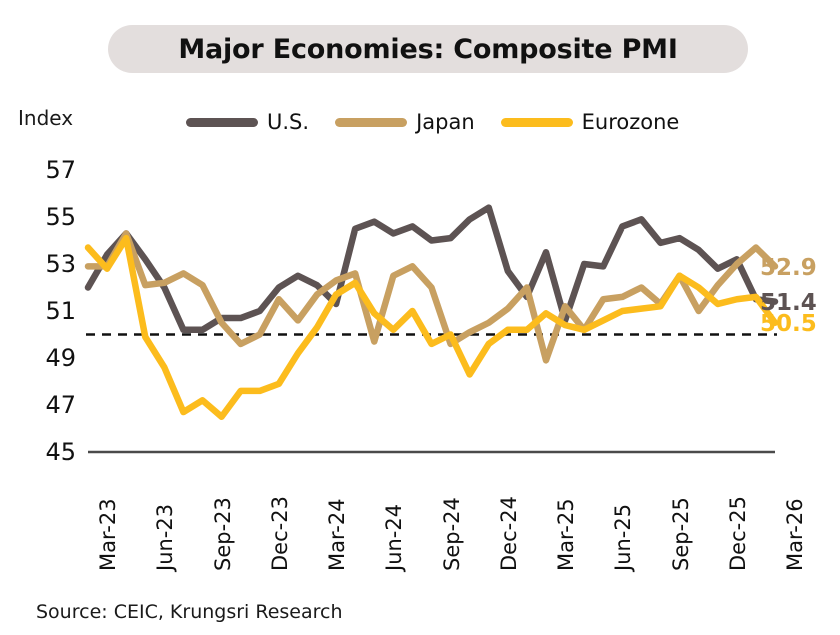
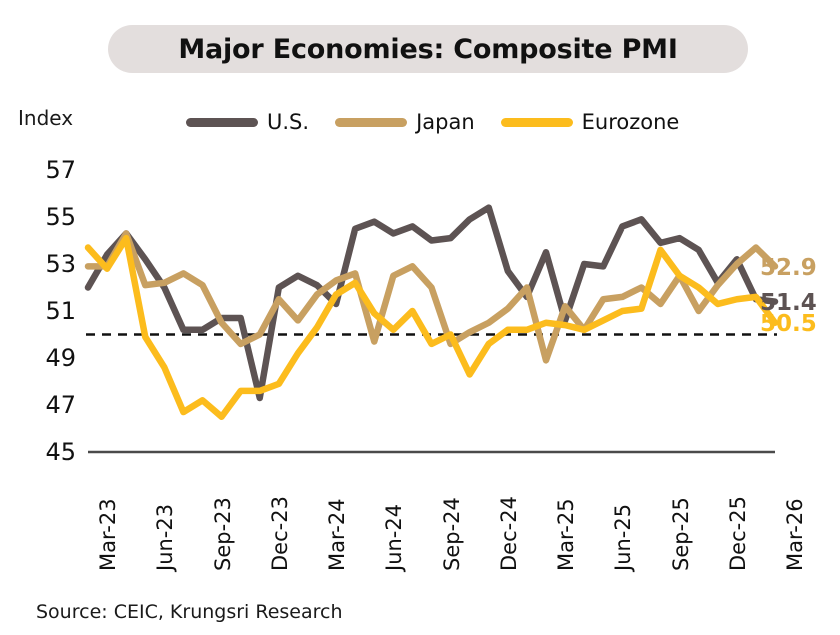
U.S./Dec-23: 51.0 -> 47.3
Eurozone/Mar-25: 50.9 -> 50.5
Eurozone/Sep-25: 51.2 -> 53.6
U.S./Dec-25: 52.8 -> 52.2
